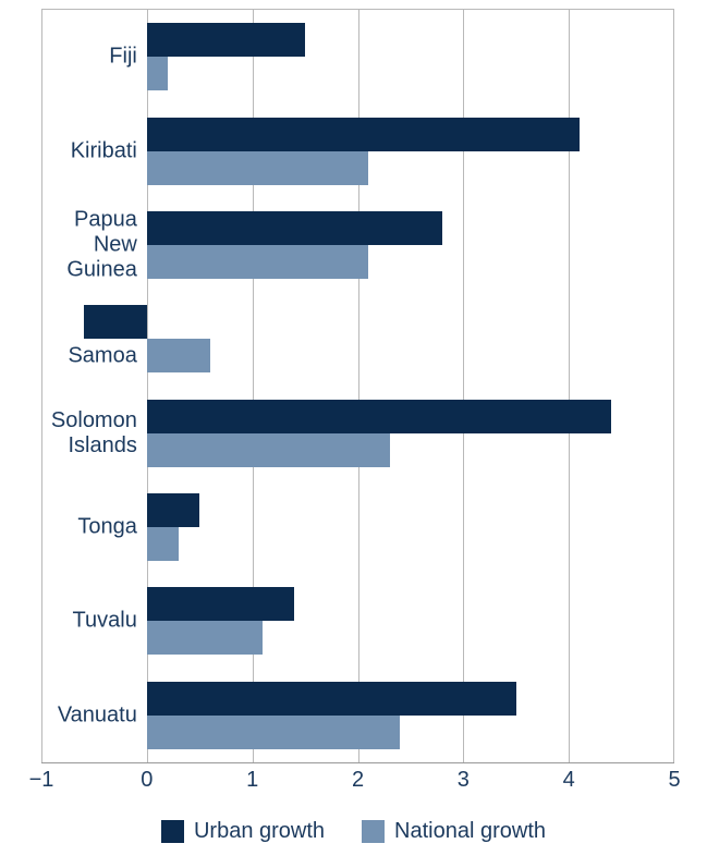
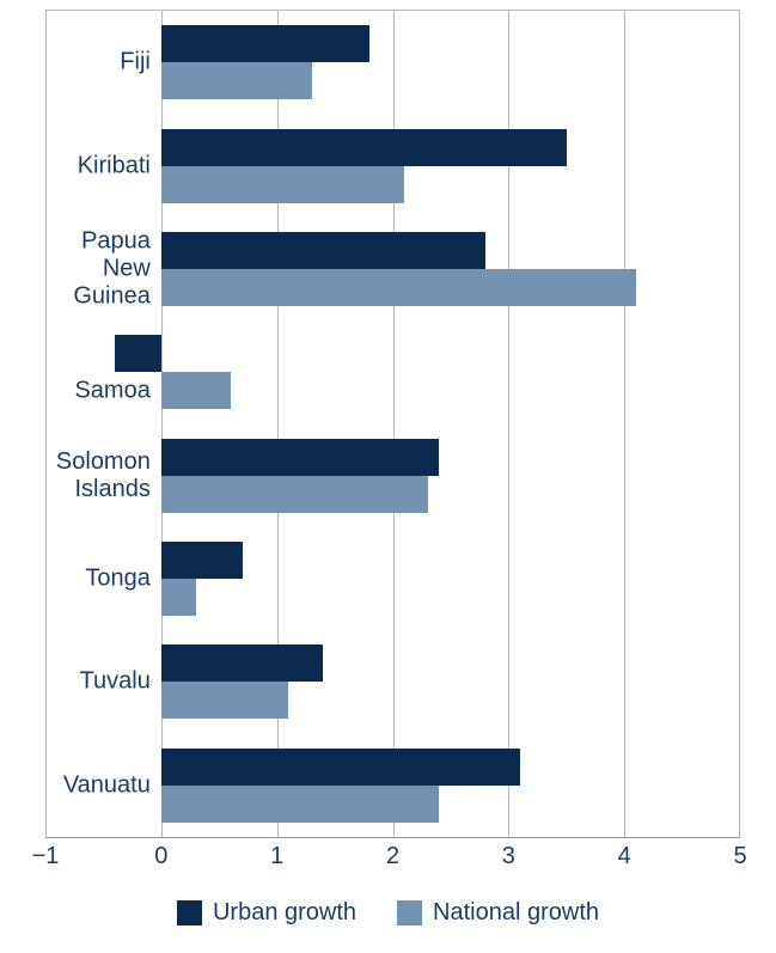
Urban growth/Fiji: 1.5 -> 1.8
National growth/Fiji: 0.2 -> 1.3
Urban growth/Kiribati: 4.1 -> 3.5
National growth/Papua New Guinea: 2.1 -> 4.1
Urban growth/Samoa: -0.6 -> -0.4
Urban growth/Solomon Islands: 4.4 -> 2.4
Urban growth/Tonga: 0.5 -> 0.7
Urban growth/Vanuatu: 3.5 -> 3.1
